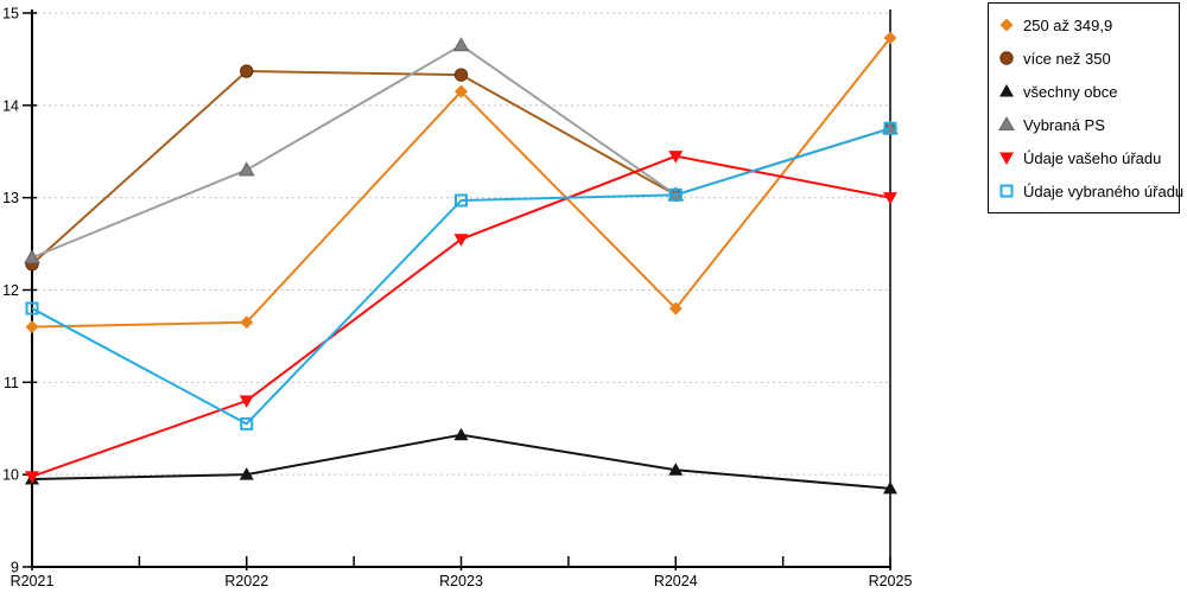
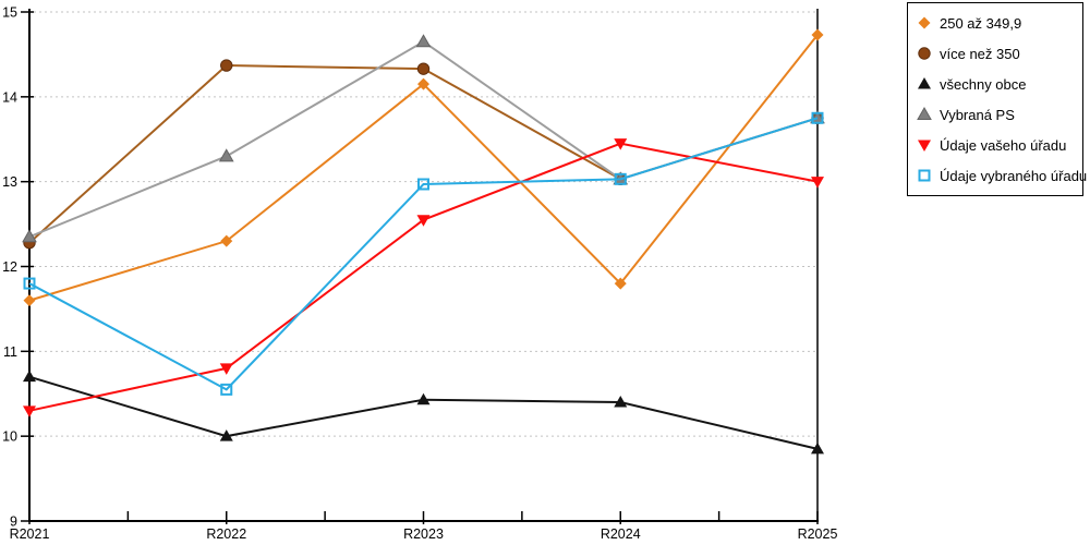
všechny obce/R2021: 9.9 -> 10.7
Údaje vašeho úřadu/R2021: 10.0 -> 10.3
250 až 349,9/R2022: 11.7 -> 12.3
všechny obce/R2024: 10.1 -> 10.4
